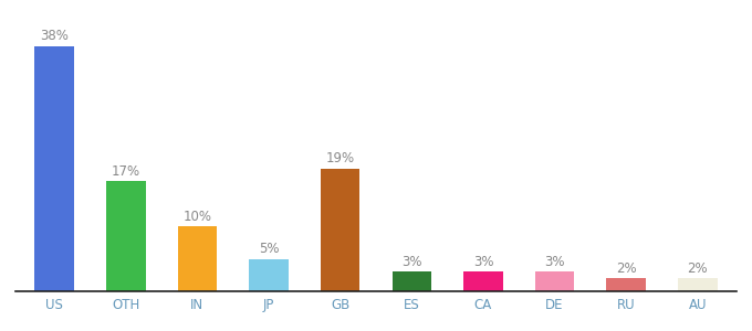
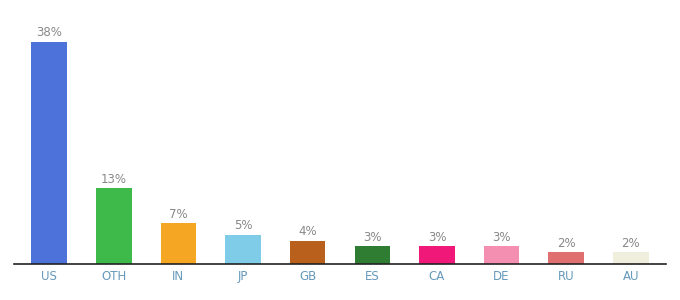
OTH: 17% -> 13%
IN: 10% -> 7%
GB: 19% -> 4%
